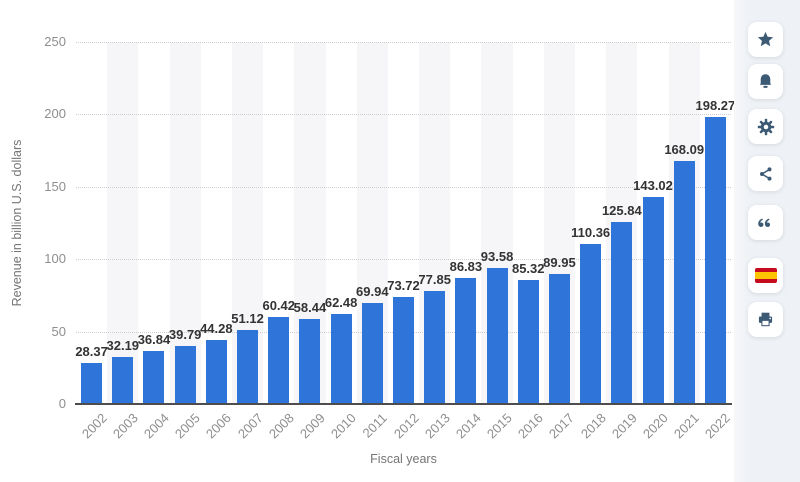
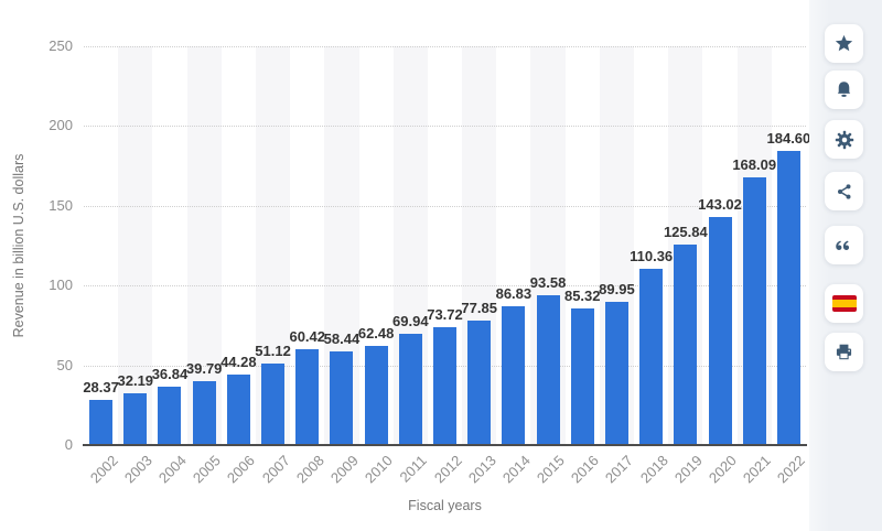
2022: 198.27 -> 184.60
